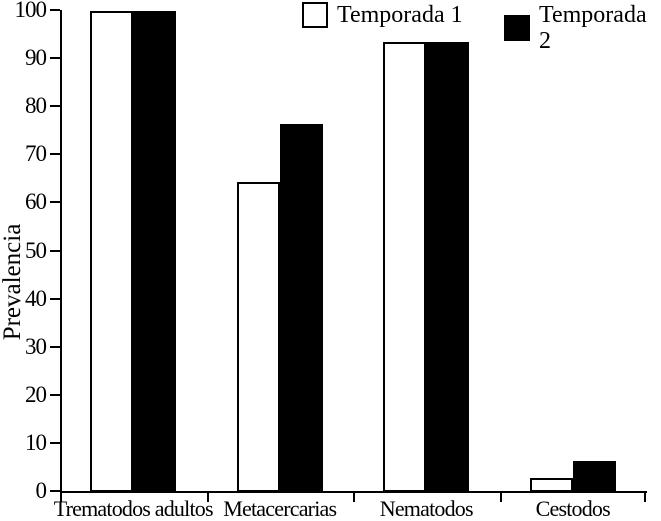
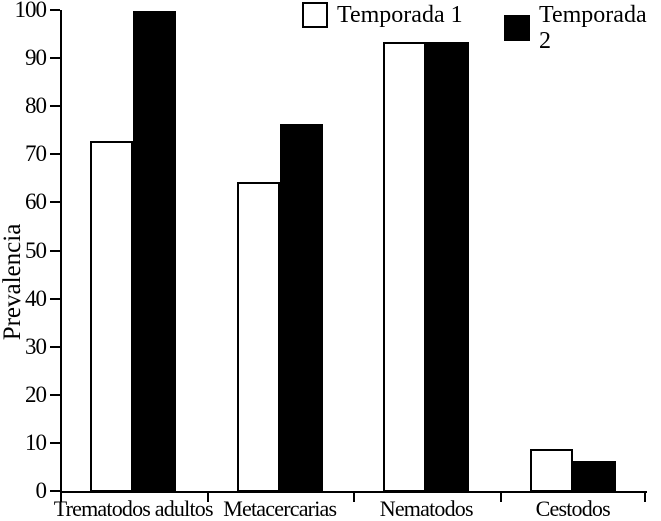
Temporada 1/Trematodos adultos: 100 -> 73
Temporada 1/Cestodos: 3 -> 9
